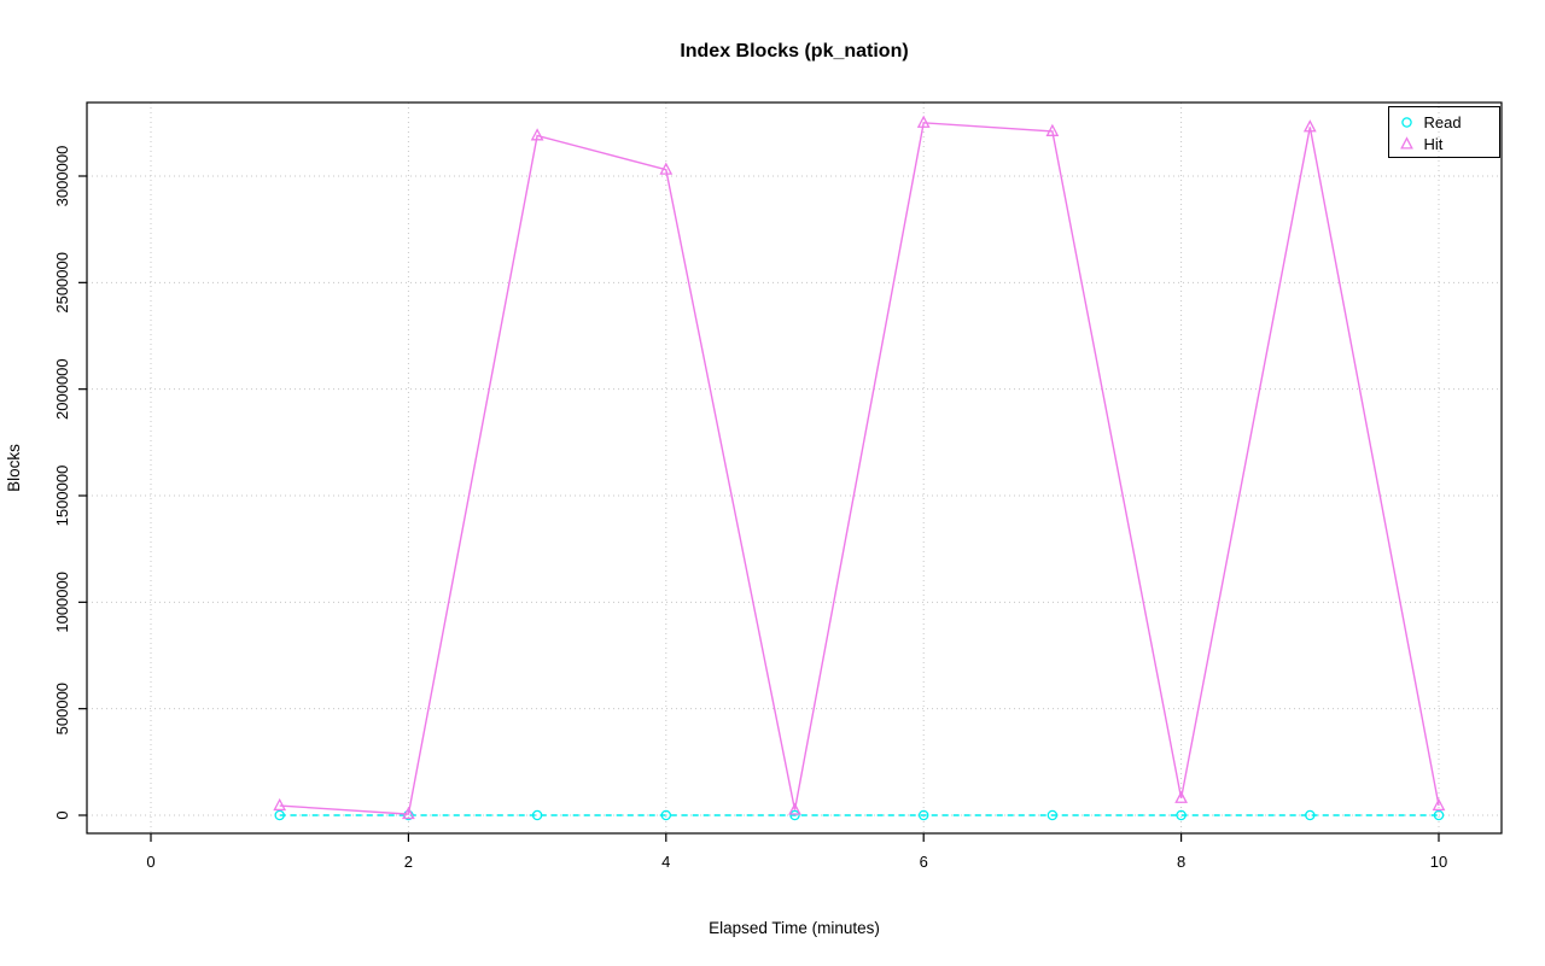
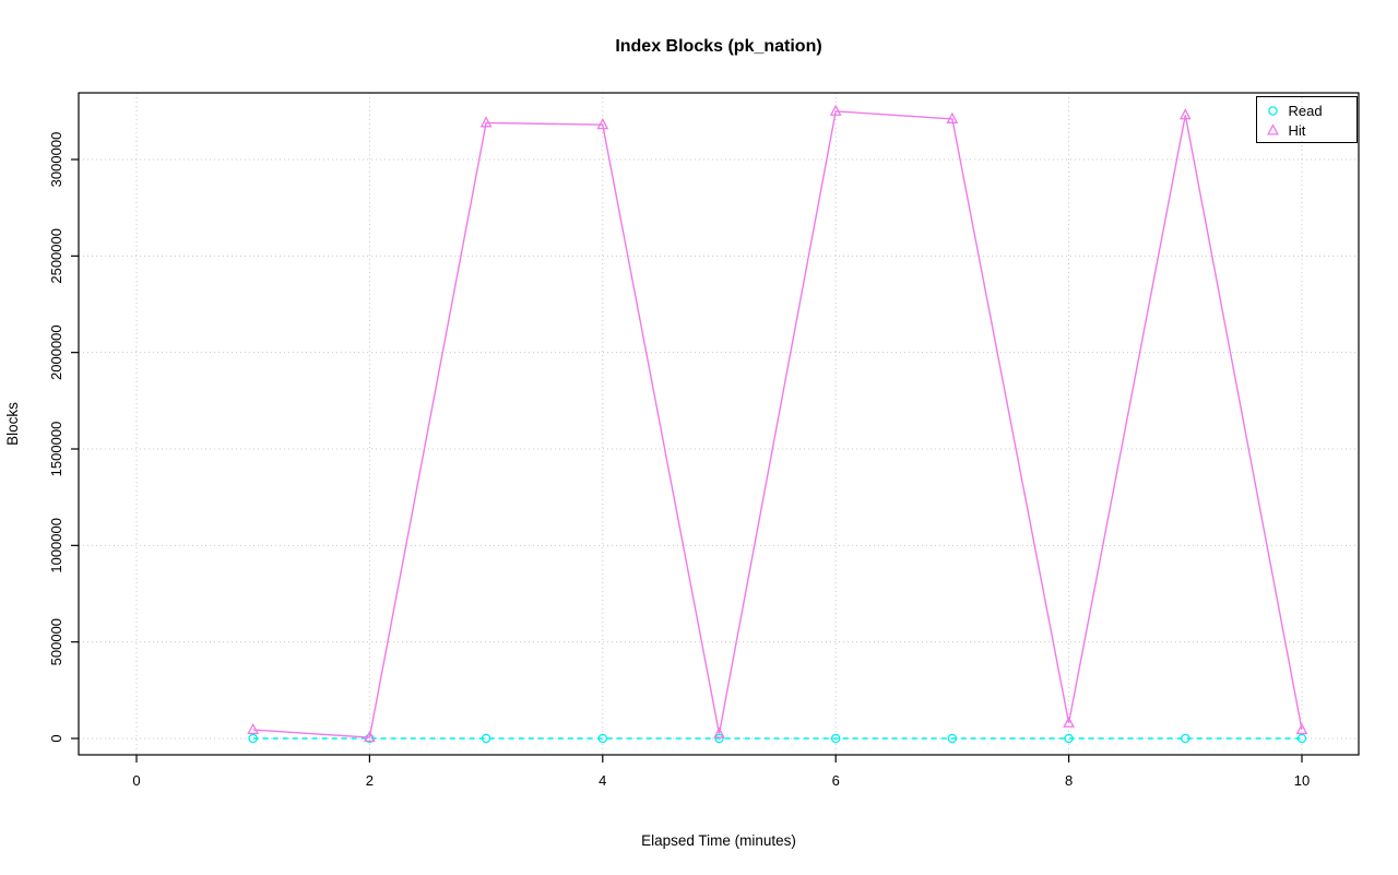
Hit/4: 3030000 -> 3180000
